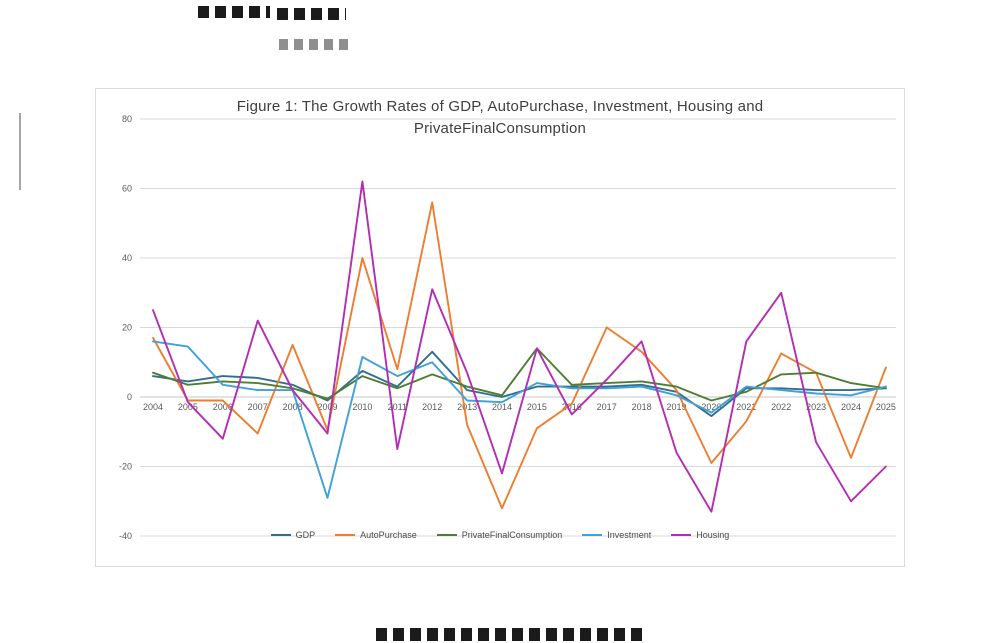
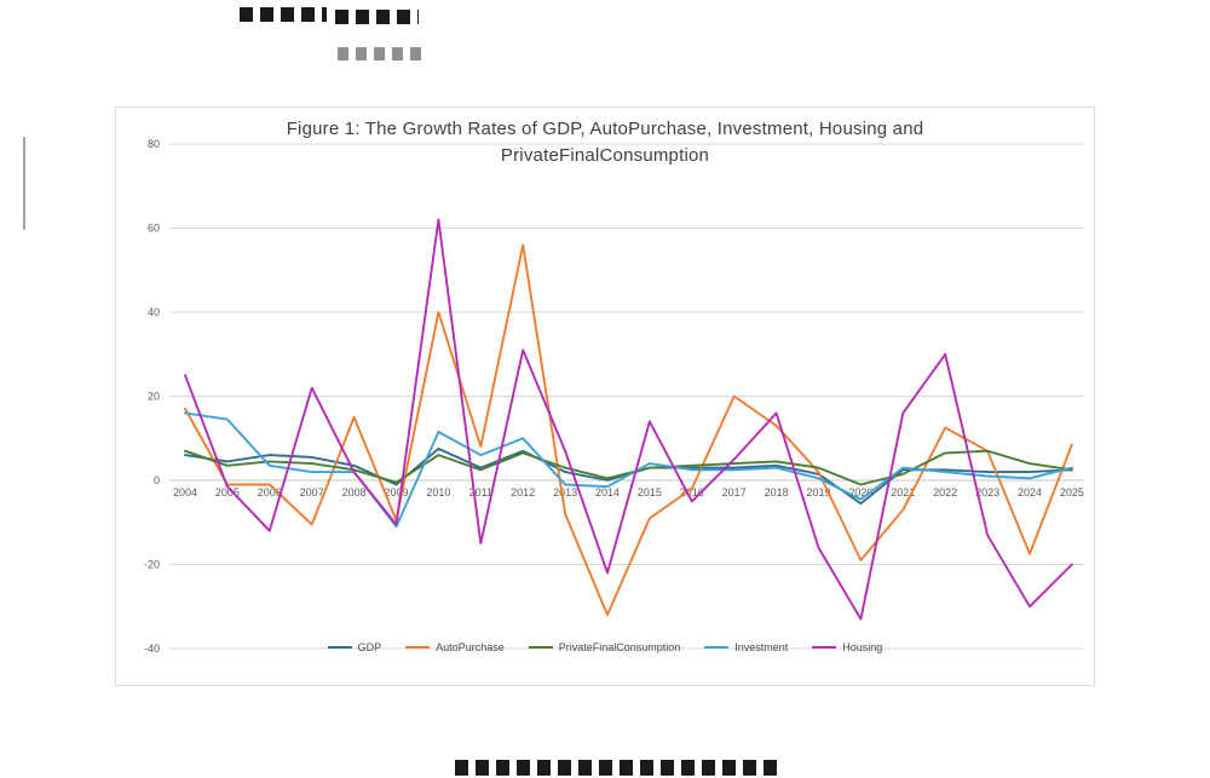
Investment/2009: -29 -> -11
GDP/2012: 13 -> 7
PrivateFinalConsumption/2015: 14 -> 3
